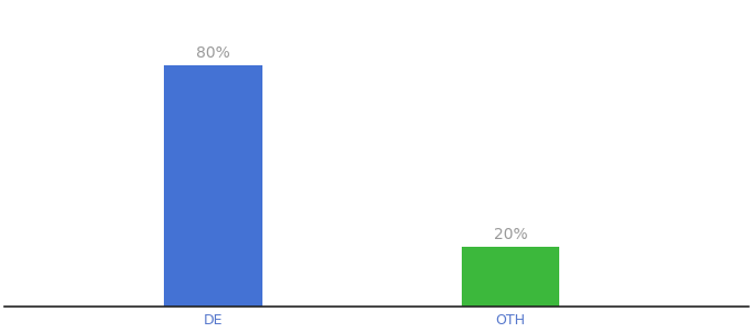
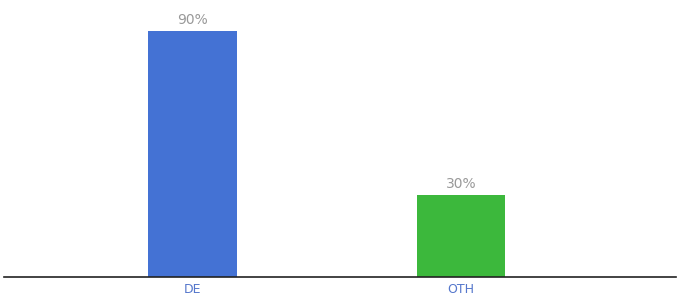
DE: 80% -> 90%
OTH: 20% -> 30%
